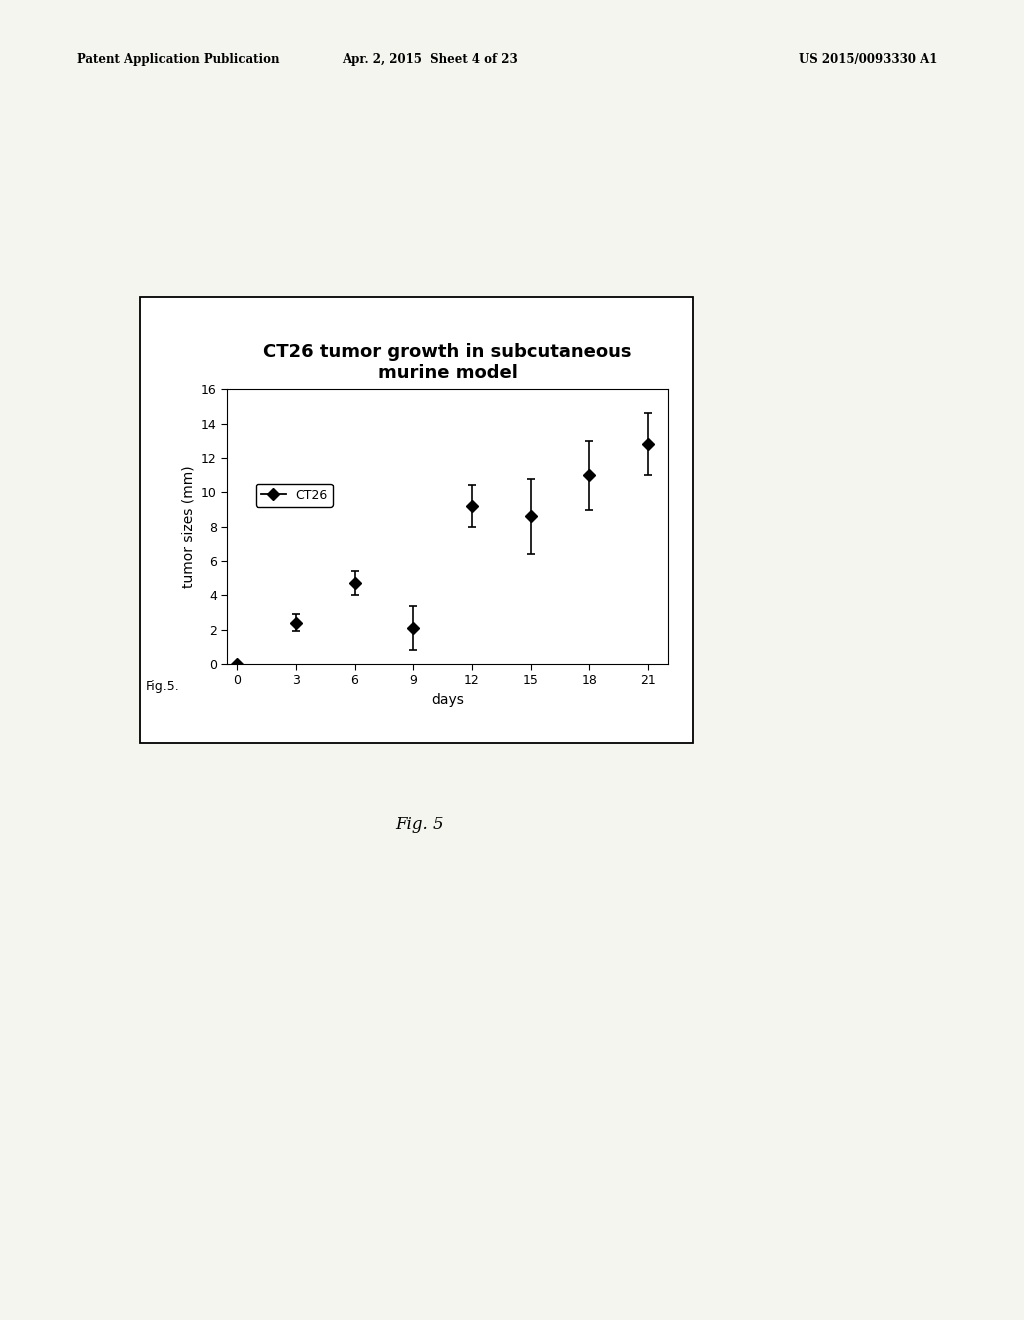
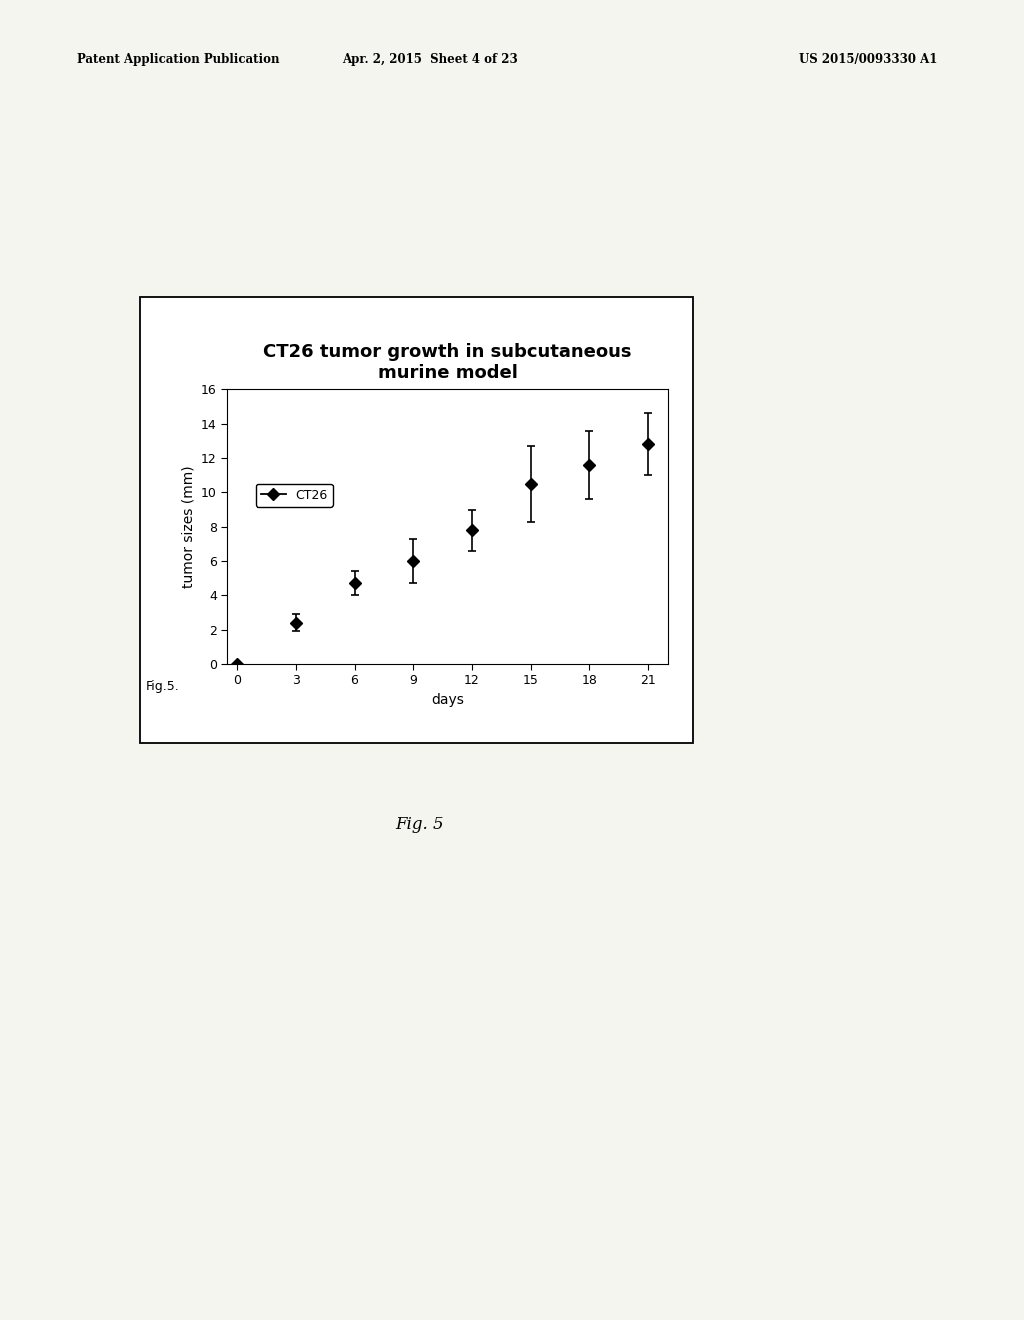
9: 2.1 -> 6.0
12: 9.2 -> 7.8
15: 8.6 -> 10.5
18: 11.0 -> 11.6
